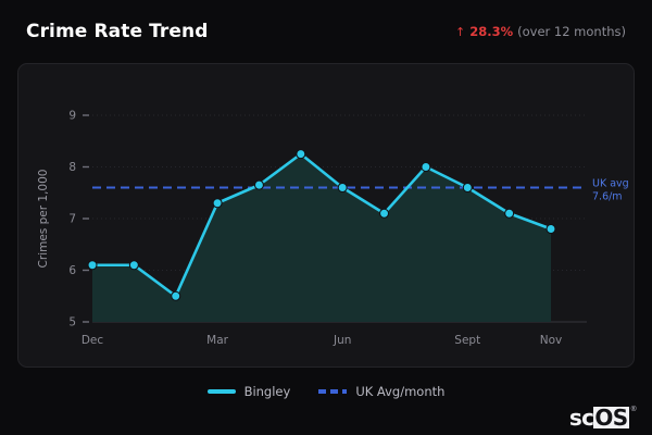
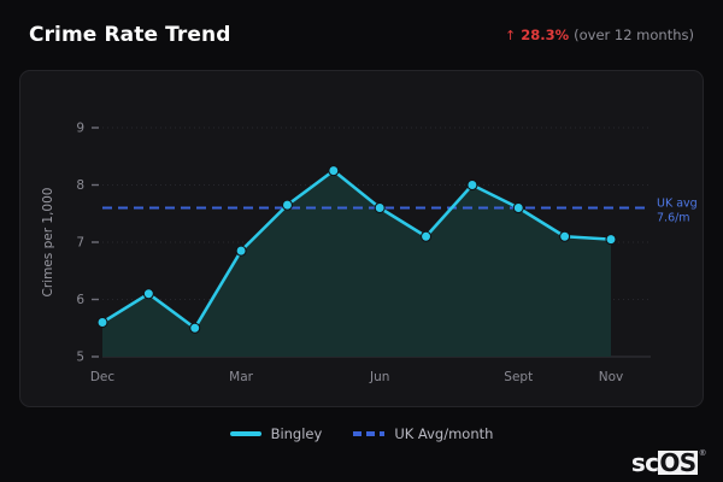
Dec: 6.1 -> 5.6
Mar: 7.3 -> 6.8
Nov: 6.8 -> 7.0
